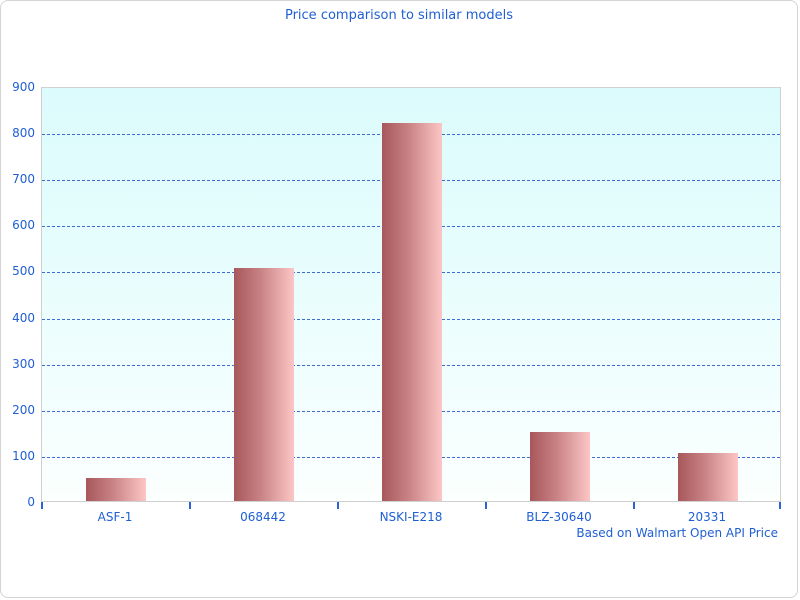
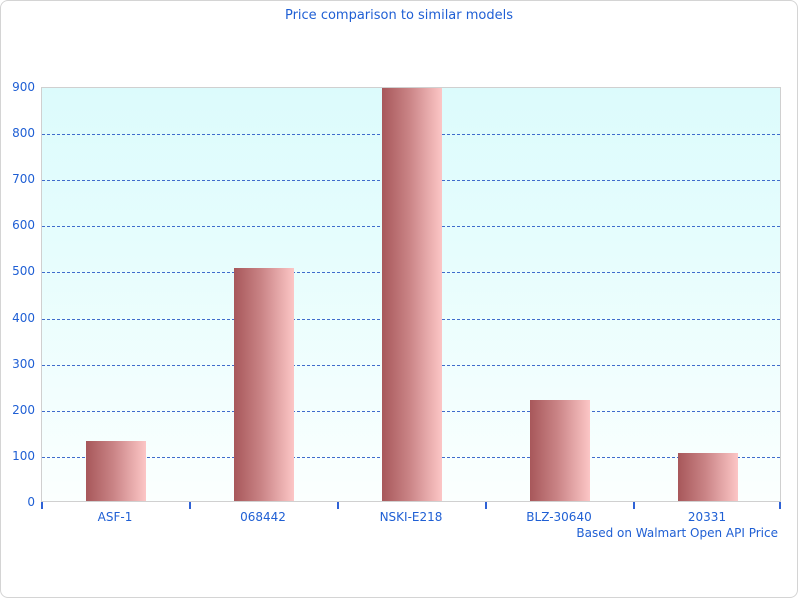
ASF-1: 50 -> 130
NSKI-E218: 820 -> 900
BLZ-30640: 150 -> 220
